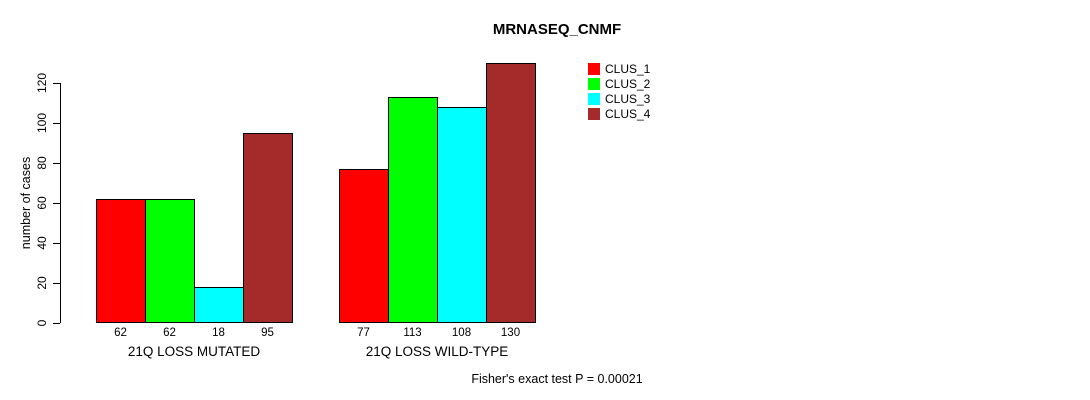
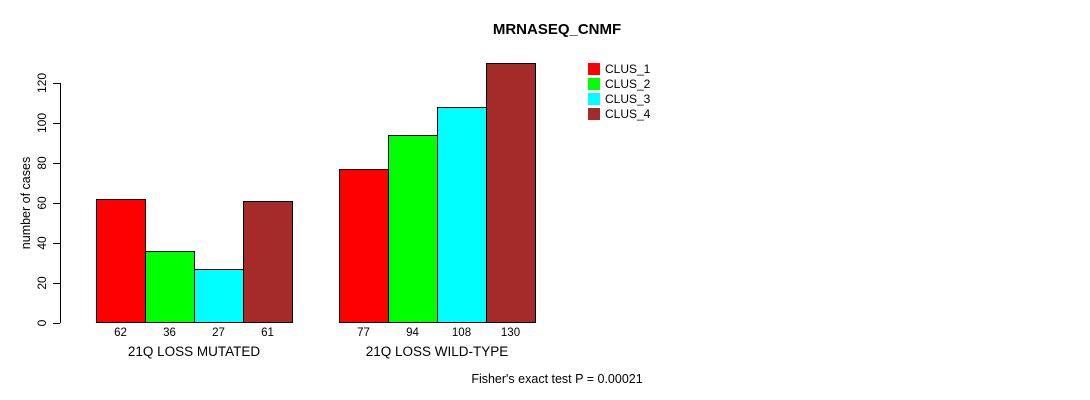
CLUS_2/21Q LOSS MUTATED: 62 -> 36
CLUS_3/21Q LOSS MUTATED: 18 -> 27
CLUS_4/21Q LOSS MUTATED: 95 -> 61
CLUS_2/21Q LOSS WILD-TYPE: 113 -> 94
